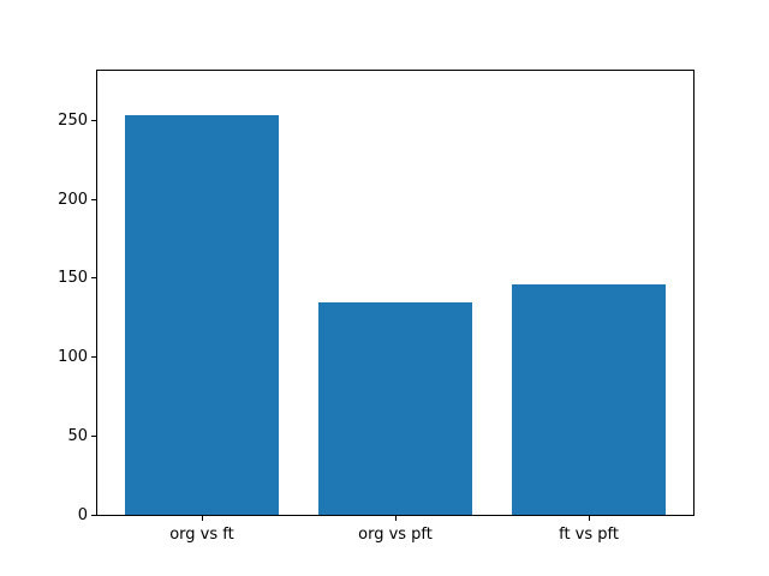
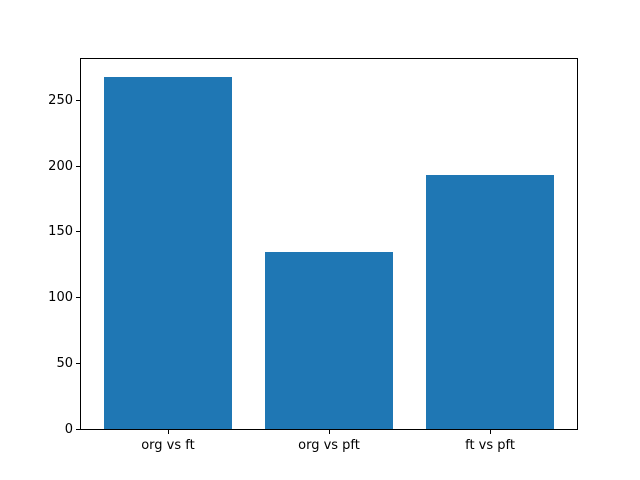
org vs ft: 253 -> 268
ft vs pft: 146 -> 193
